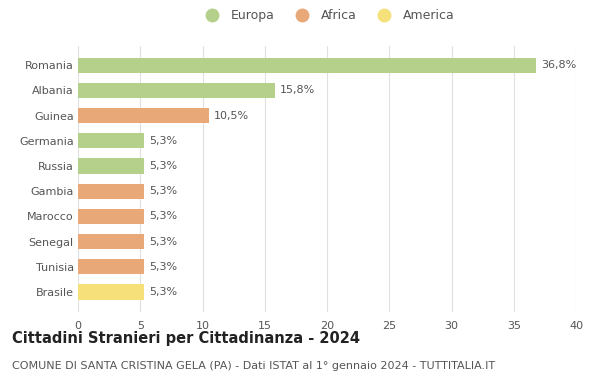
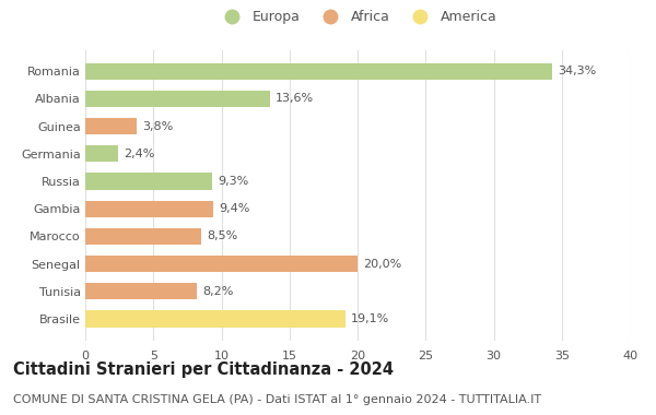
Romania: 36,8% -> 34,3%
Albania: 15,8% -> 13,6%
Guinea: 10,5% -> 3,8%
Germania: 5,3% -> 2,4%
Russia: 5,3% -> 9,3%
Gambia: 5,3% -> 9,4%
Marocco: 5,3% -> 8,5%
Senegal: 5,3% -> 20,0%
Tunisia: 5,3% -> 8,2%
Brasile: 5,3% -> 19,1%
